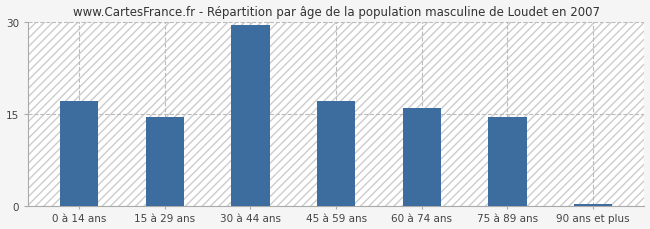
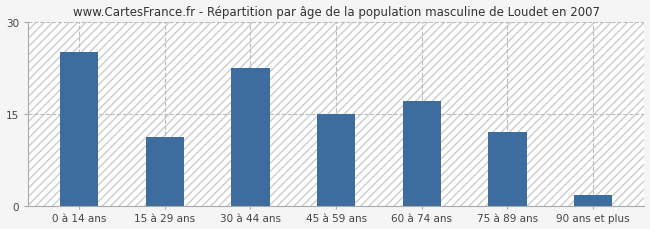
0 à 14 ans: 17.0 -> 25.0
15 à 29 ans: 14.5 -> 11.2
30 à 44 ans: 29.5 -> 22.4
45 à 59 ans: 17.0 -> 15.0
60 à 74 ans: 16.0 -> 17.0
75 à 89 ans: 14.5 -> 12.0
90 ans et plus: 0.3 -> 1.8
